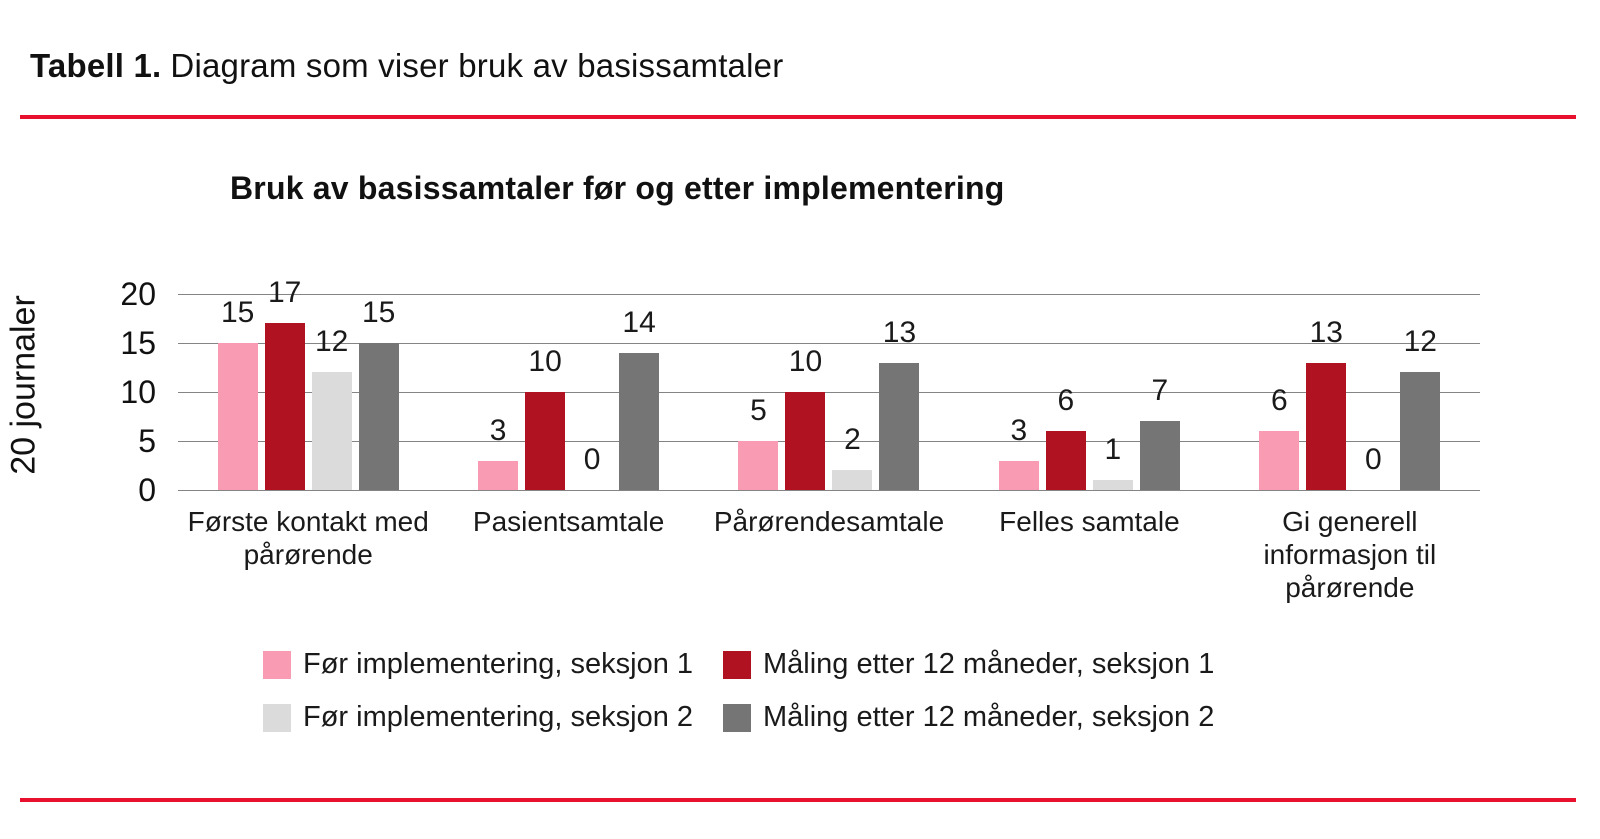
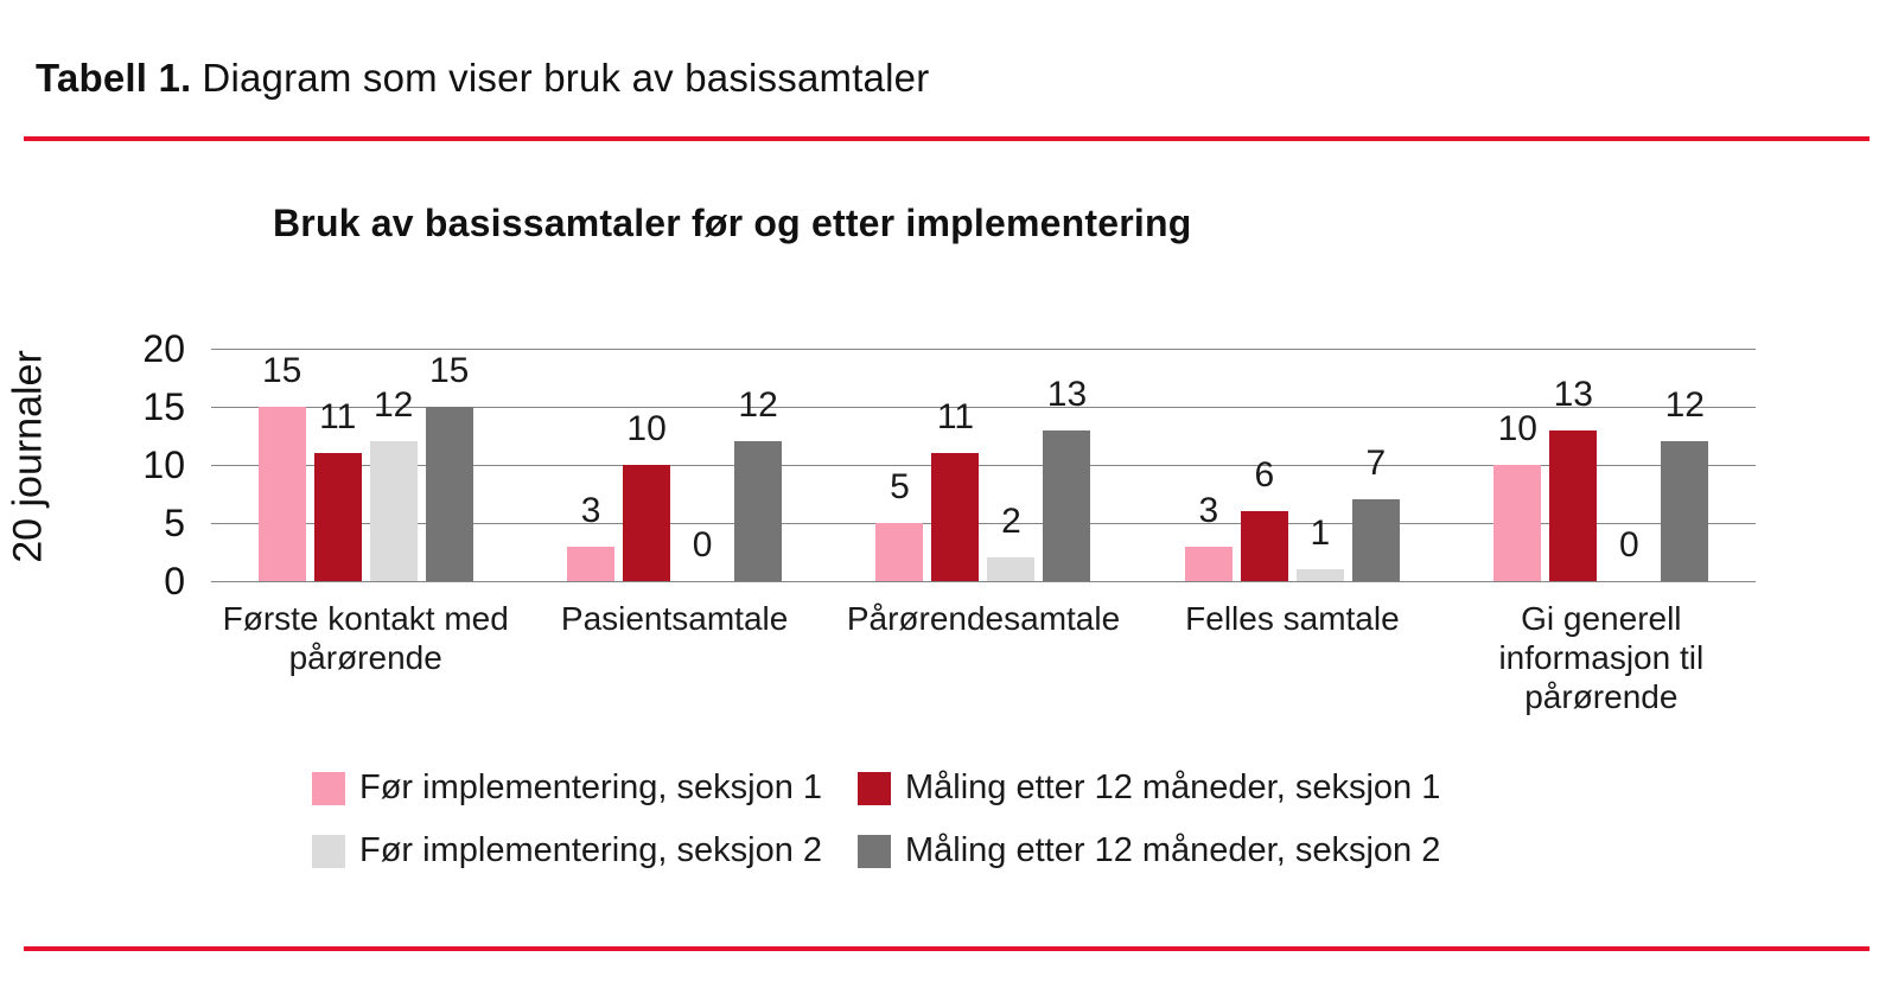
Måling etter 12 måneder, seksjon 1/Første kontakt med pårørende: 17 -> 11
Måling etter 12 måneder, seksjon 2/Pasientsamtale: 14 -> 12
Måling etter 12 måneder, seksjon 1/Pårørendesamtale: 10 -> 11
Før implementering, seksjon 1/Gi generell informasjon til pårørende: 6 -> 10
